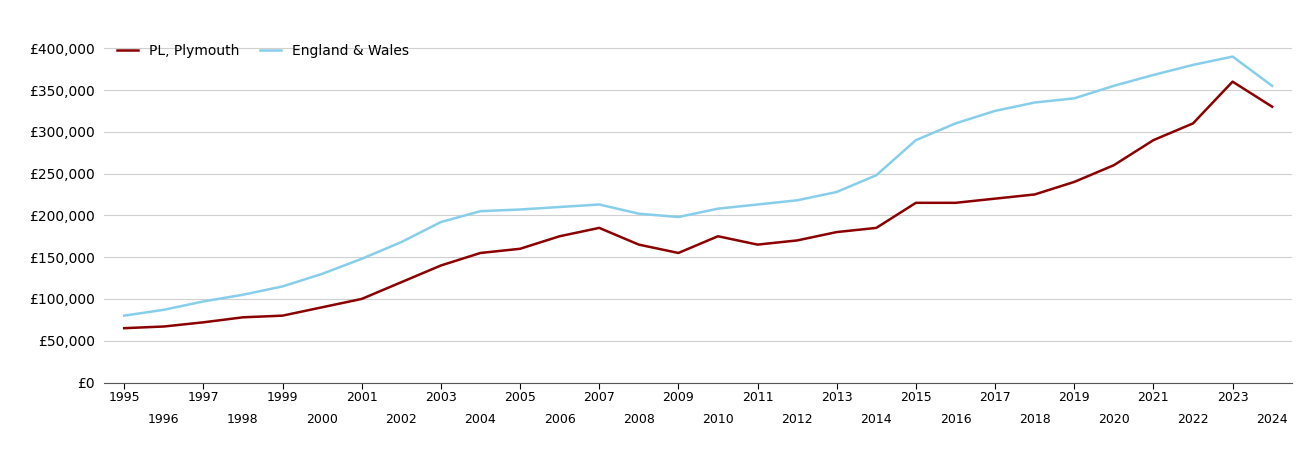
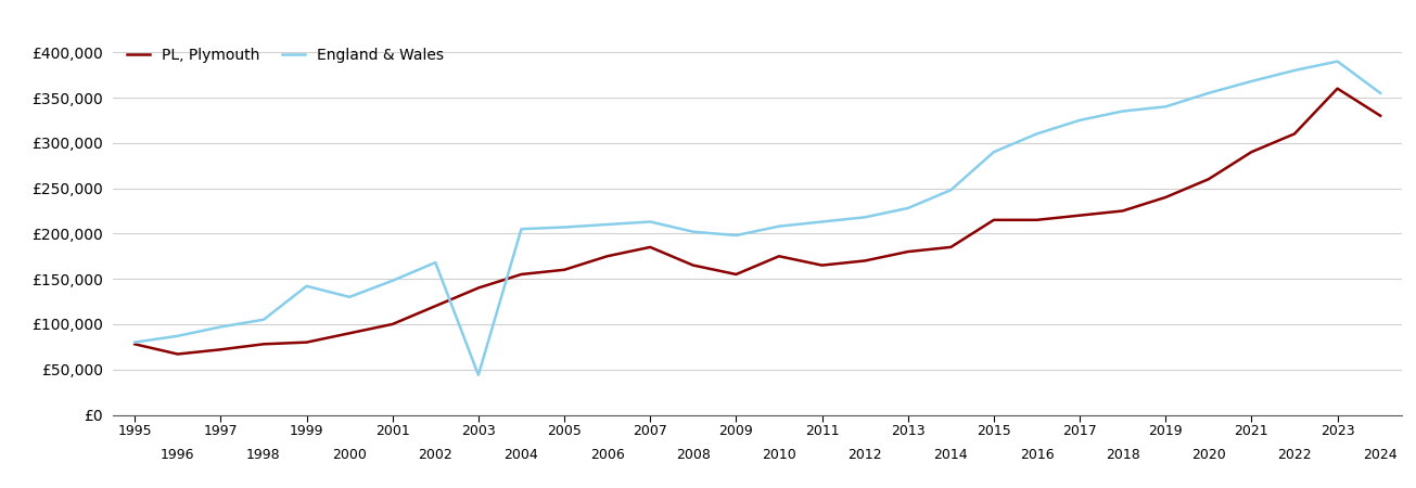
PL, Plymouth/1995: £65,000 -> £78,000
England & Wales/1999: £115,000 -> £142,000
England & Wales/2003: £192,000 -> £44,000
